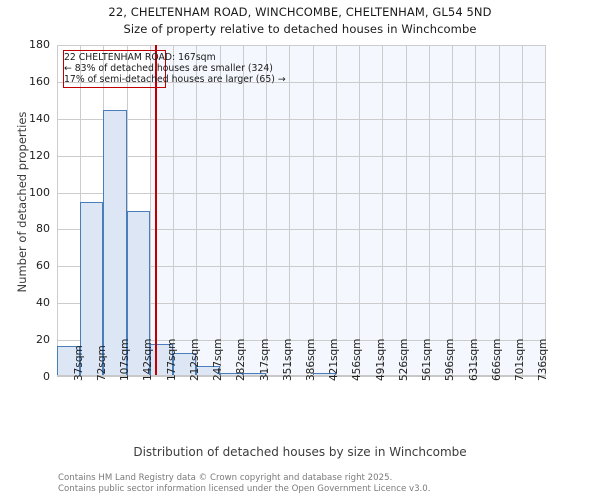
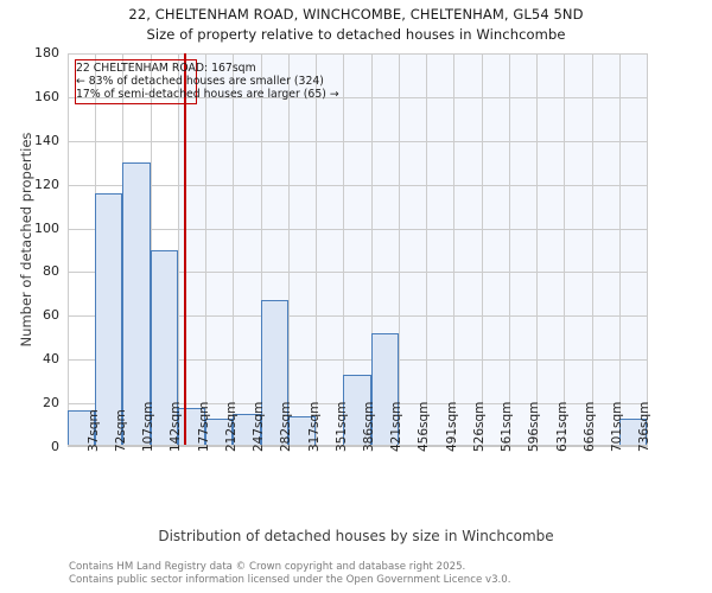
72sqm: 95 -> 116
107sqm: 145 -> 130
247sqm: 6 -> 15
282sqm: 2 -> 67
317sqm: 2 -> 14
386sqm: 1 -> 33
421sqm: 2 -> 52
736sqm: 1 -> 13
